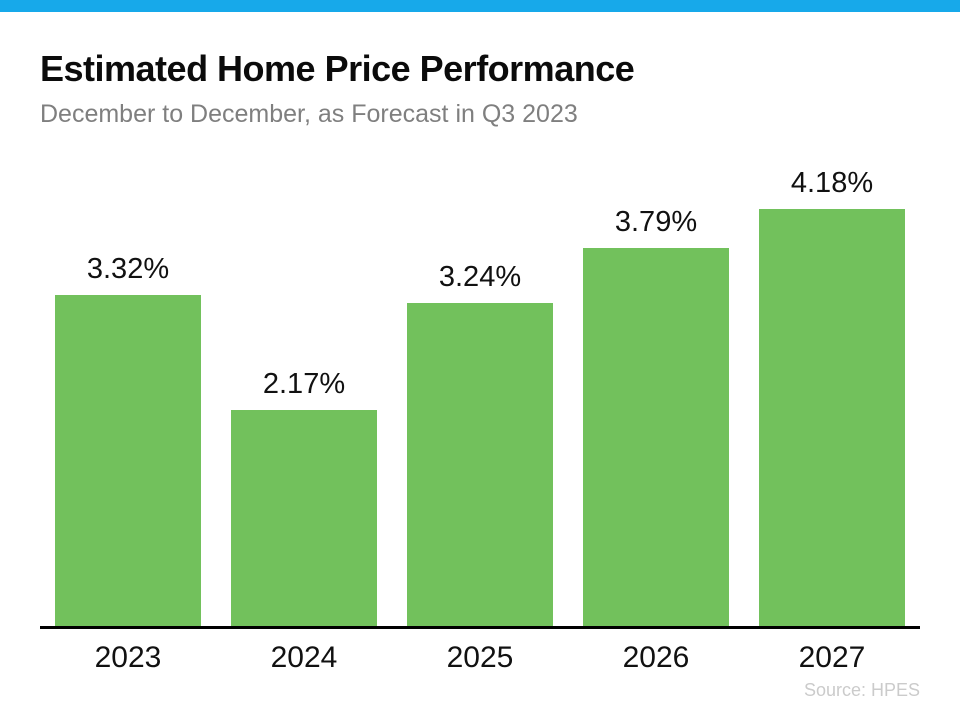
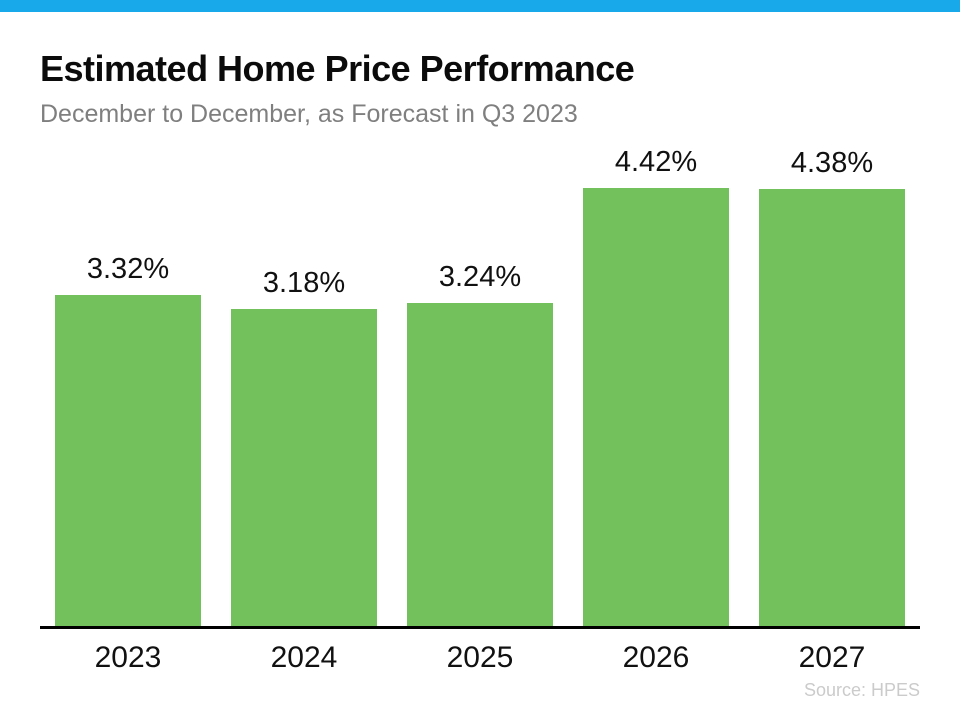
2024: 2.17% -> 3.18%
2026: 3.79% -> 4.42%
2027: 4.18% -> 4.38%
